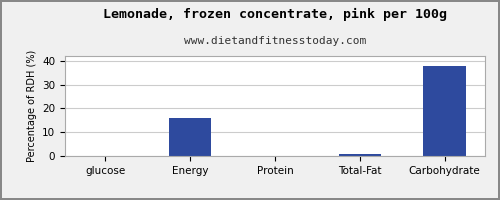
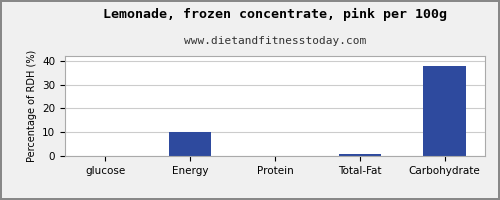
Energy: 16 -> 10
